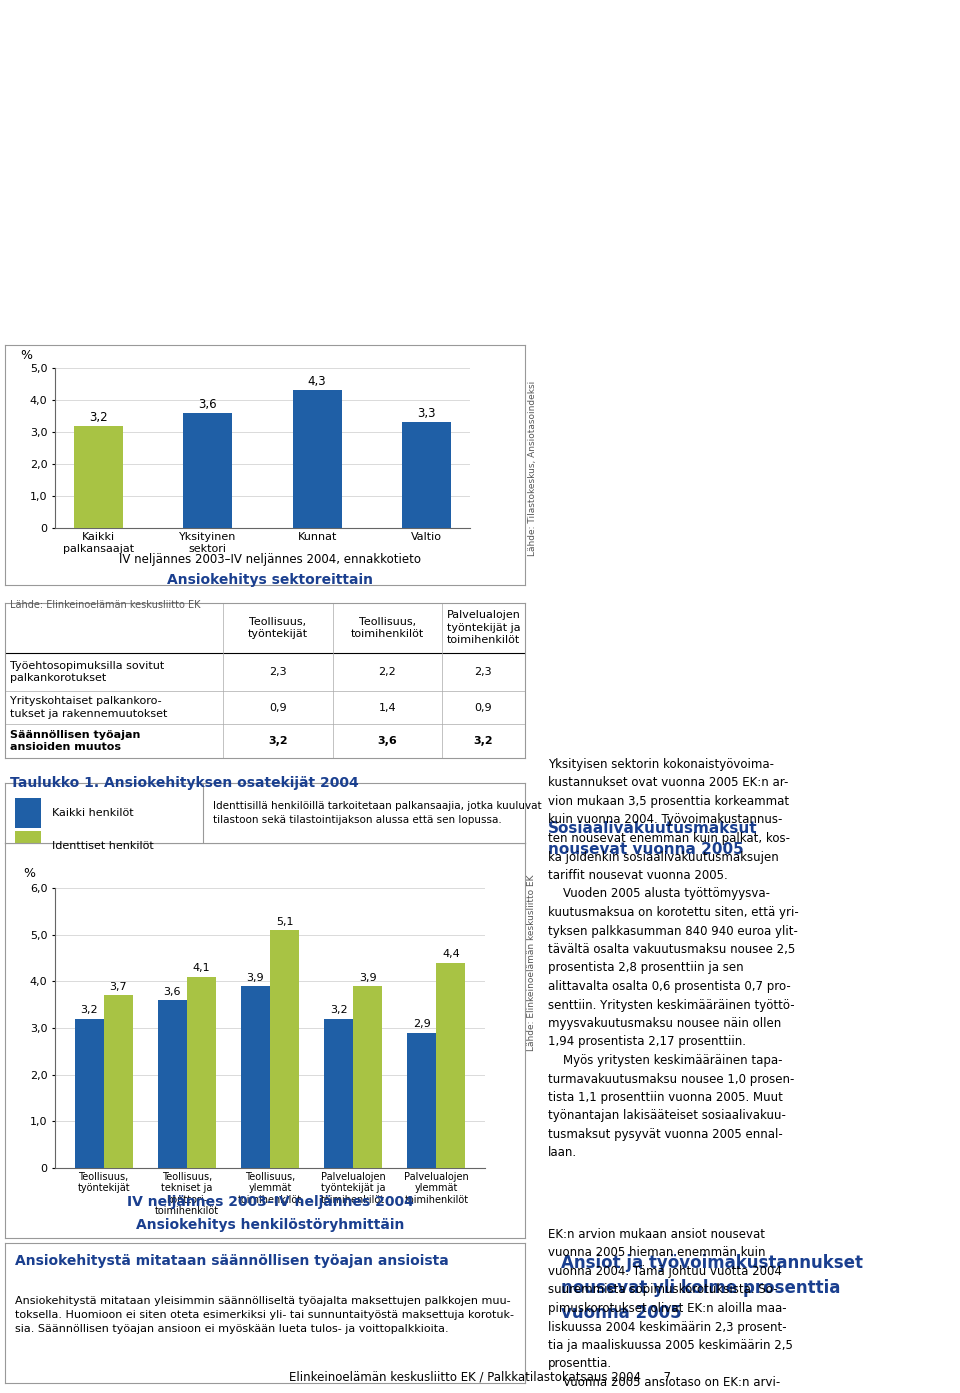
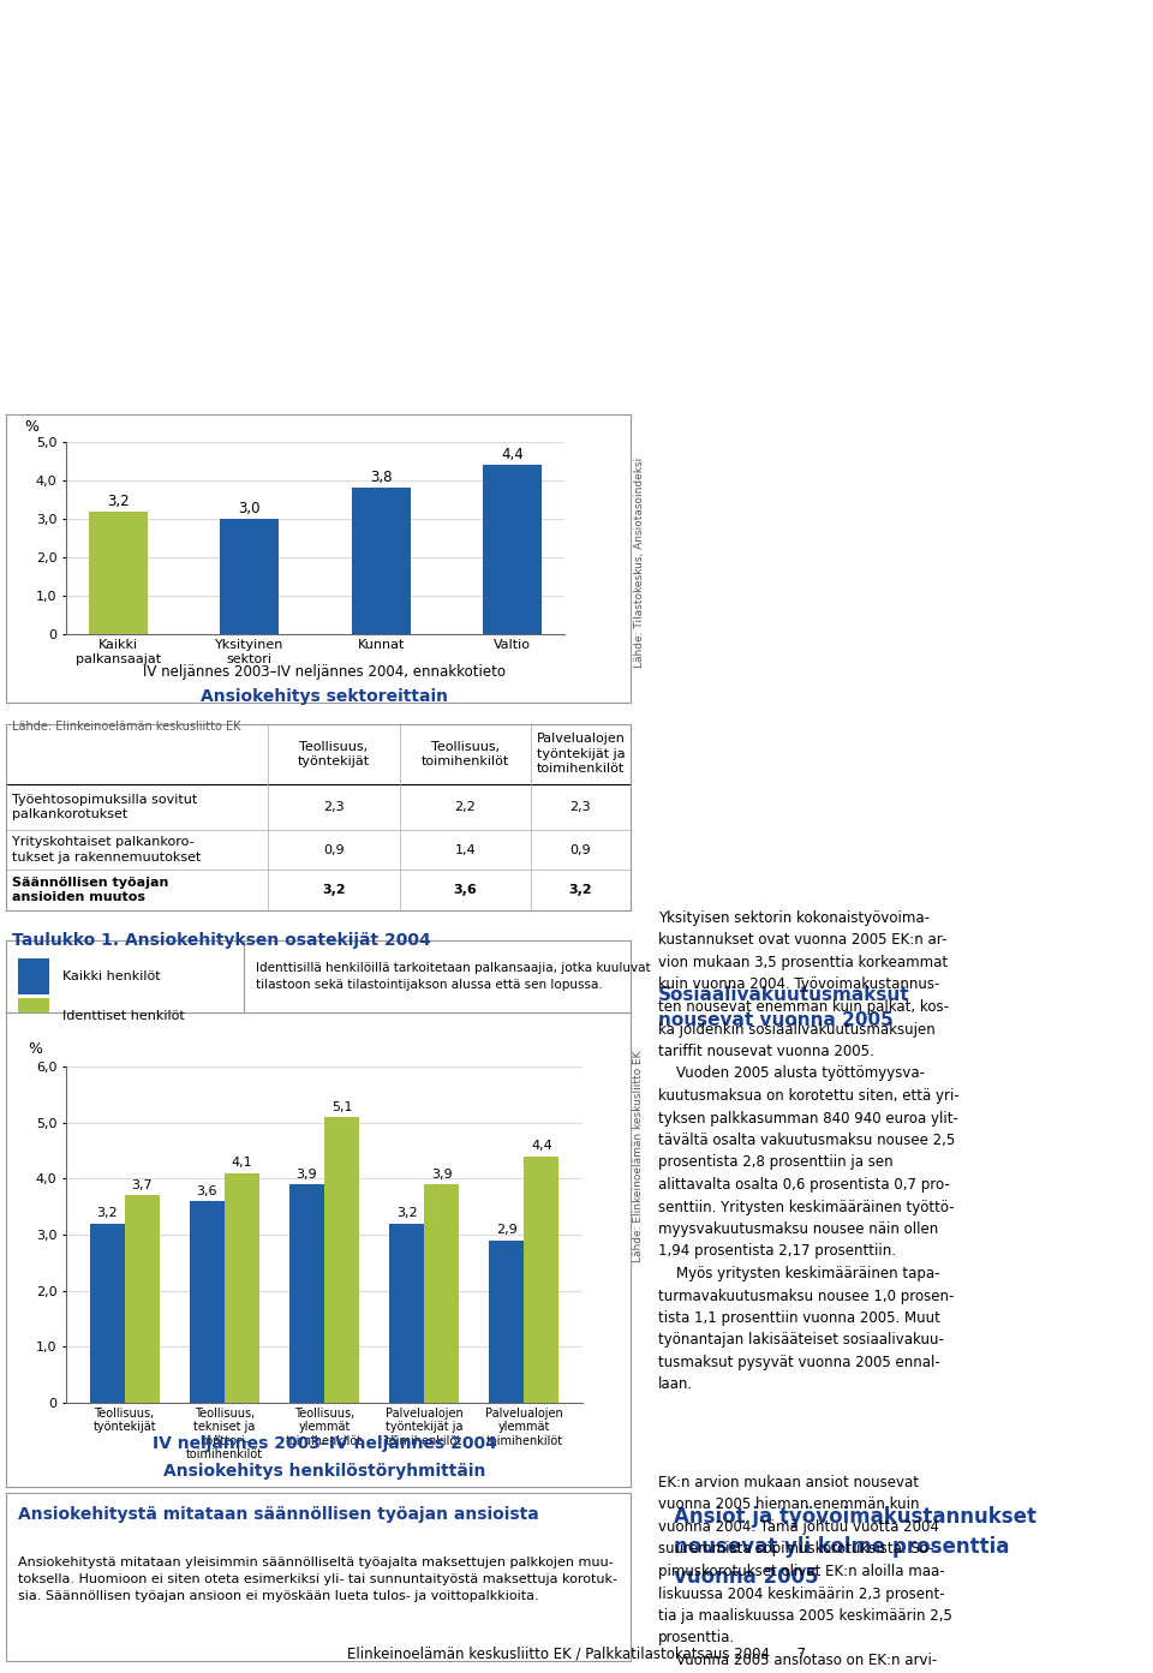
Yksityinen sektori: 3,6 -> 3,0
Kunnat: 4,3 -> 3,8
Valtio: 3,3 -> 4,4
